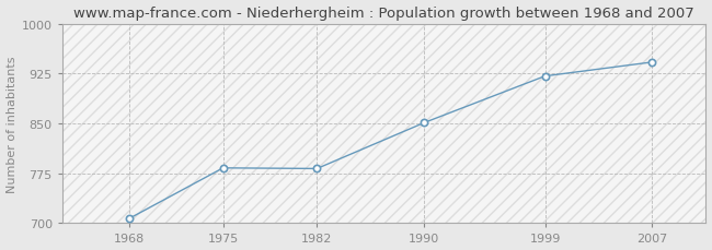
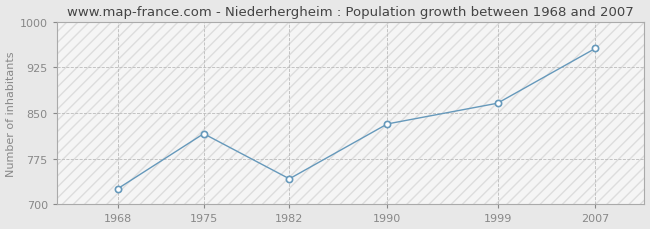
1968: 707 -> 726
1975: 783 -> 816
1982: 782 -> 742
1990: 851 -> 832
1999: 921 -> 866
2007: 942 -> 956
